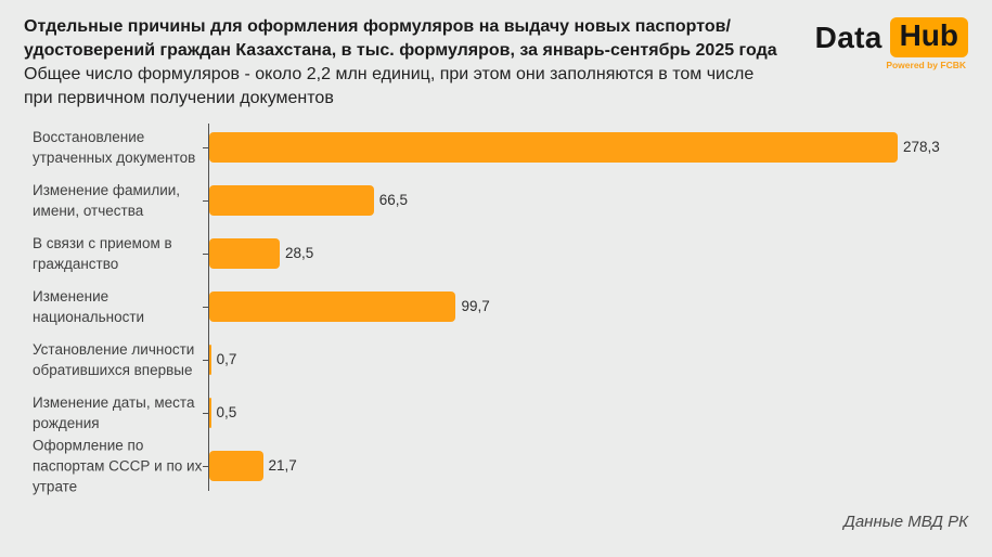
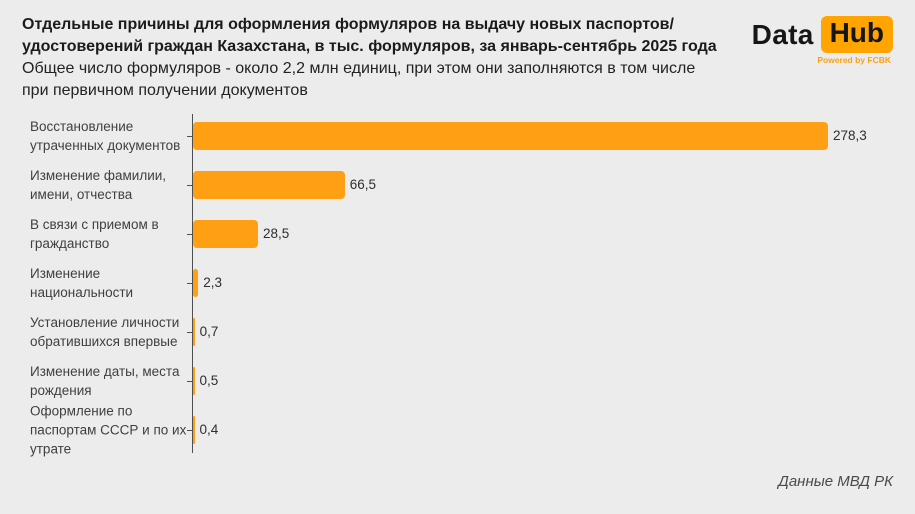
Изменение национальности: 99,7 -> 2,3
Оформление по паспортам СССР и по их утрате: 21,7 -> 0,4
